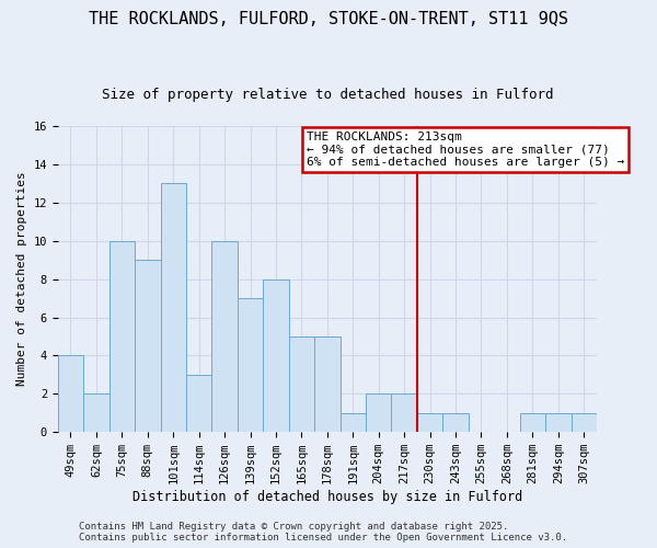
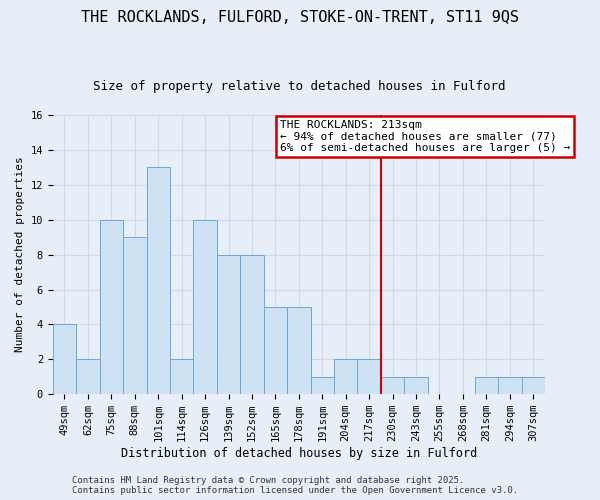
114sqm: 3 -> 2
139sqm: 7 -> 8
